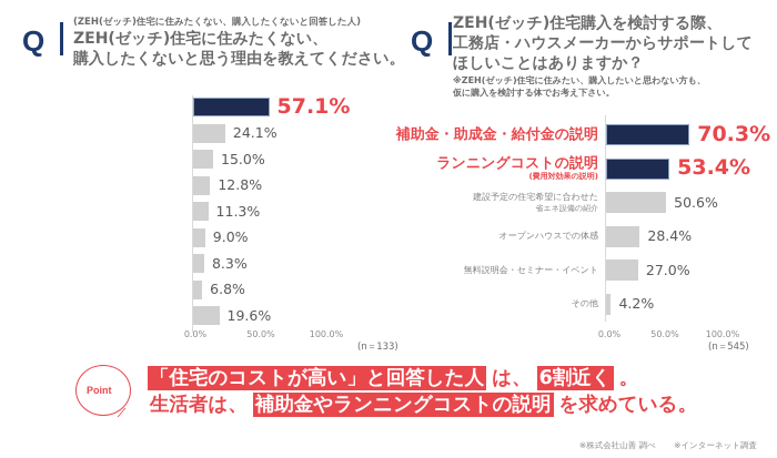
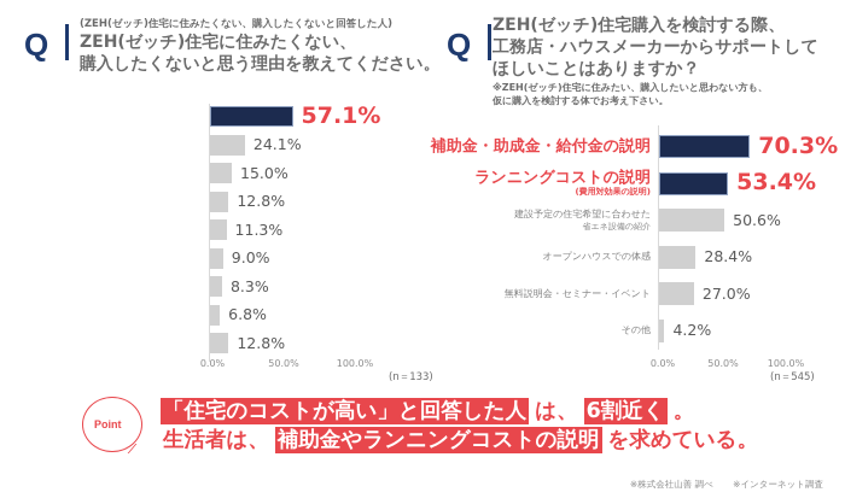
ZEH(ゼッチ)住宅に住みたくない、購入したくないと思う理由を教えてください。/その他: 19.6% -> 12.8%
